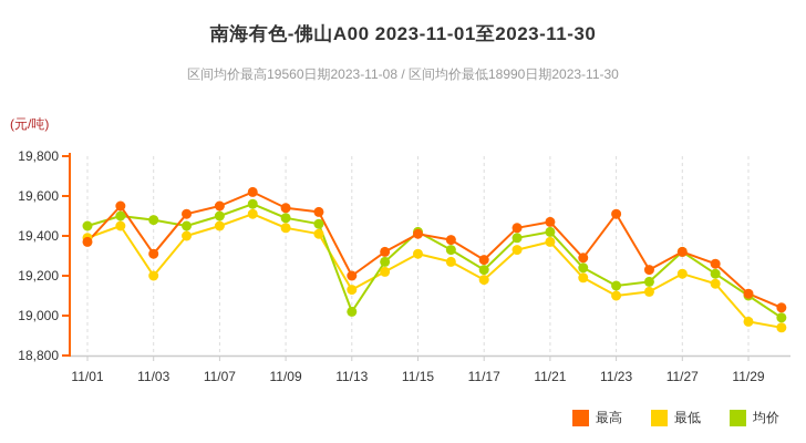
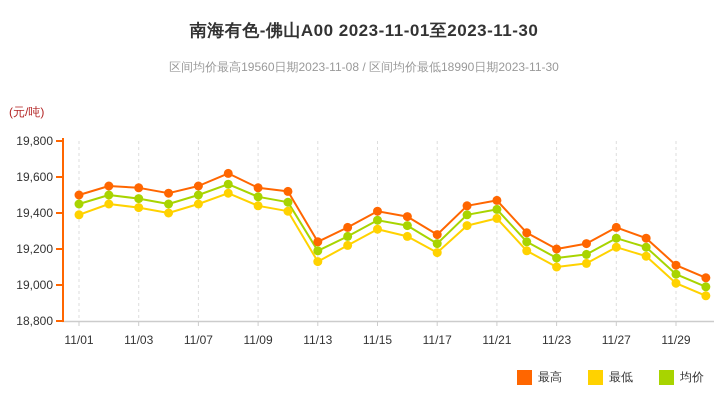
最高/11/01: 19370 -> 19500
最高/11/03: 19310 -> 19540
最低/11/03: 19200 -> 19430
最高/11/13: 19200 -> 19240
均价/11/13: 19020 -> 19190
均价/11/15: 19420 -> 19360
最高/11/23: 19510 -> 19200
均价/11/27: 19320 -> 19260
最低/11/29: 18970 -> 19010
均价/11/29: 19100 -> 19060
